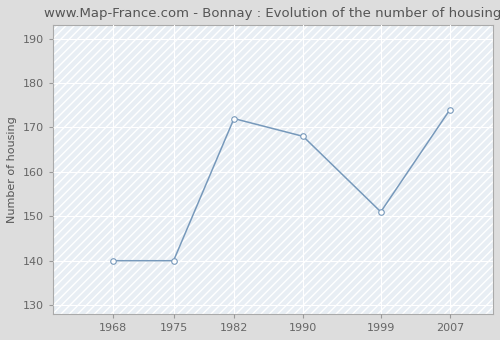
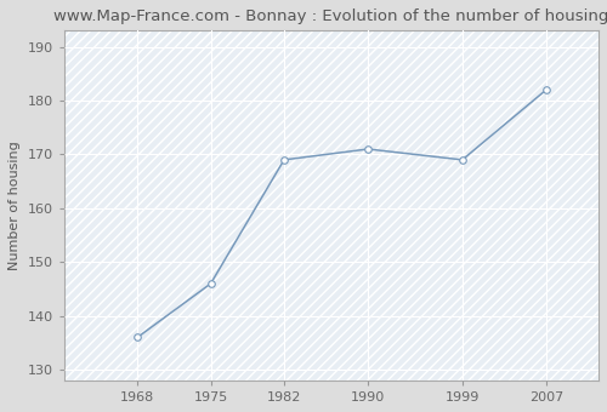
1968: 140 -> 136
1975: 140 -> 146
1982: 172 -> 169
1990: 168 -> 171
1999: 151 -> 169
2007: 174 -> 182
